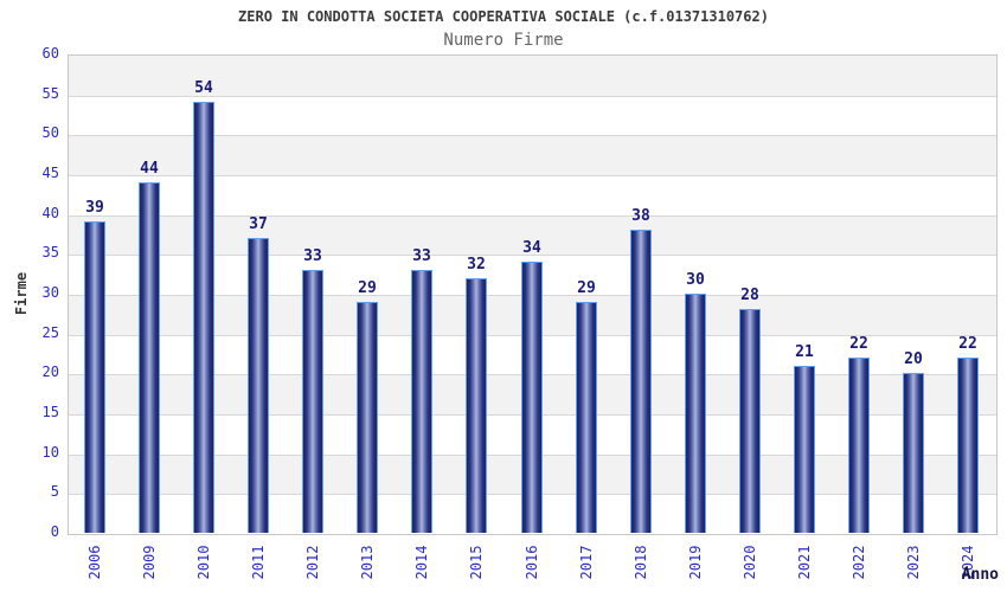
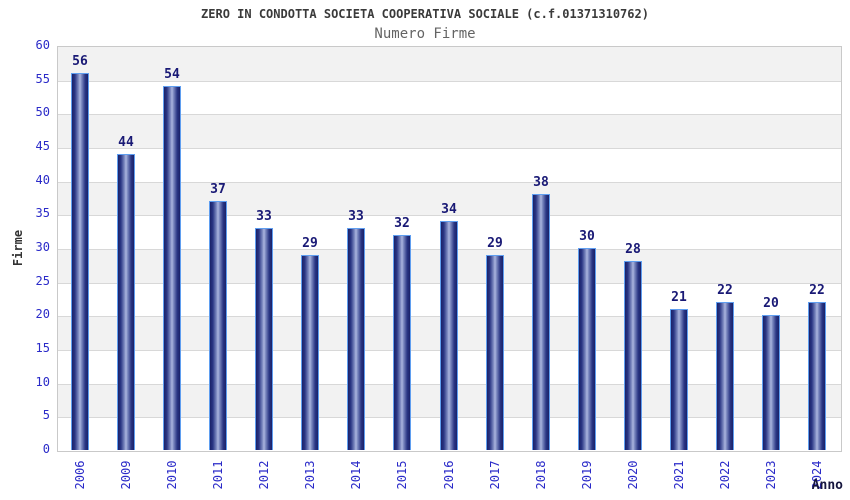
2006: 39 -> 56
